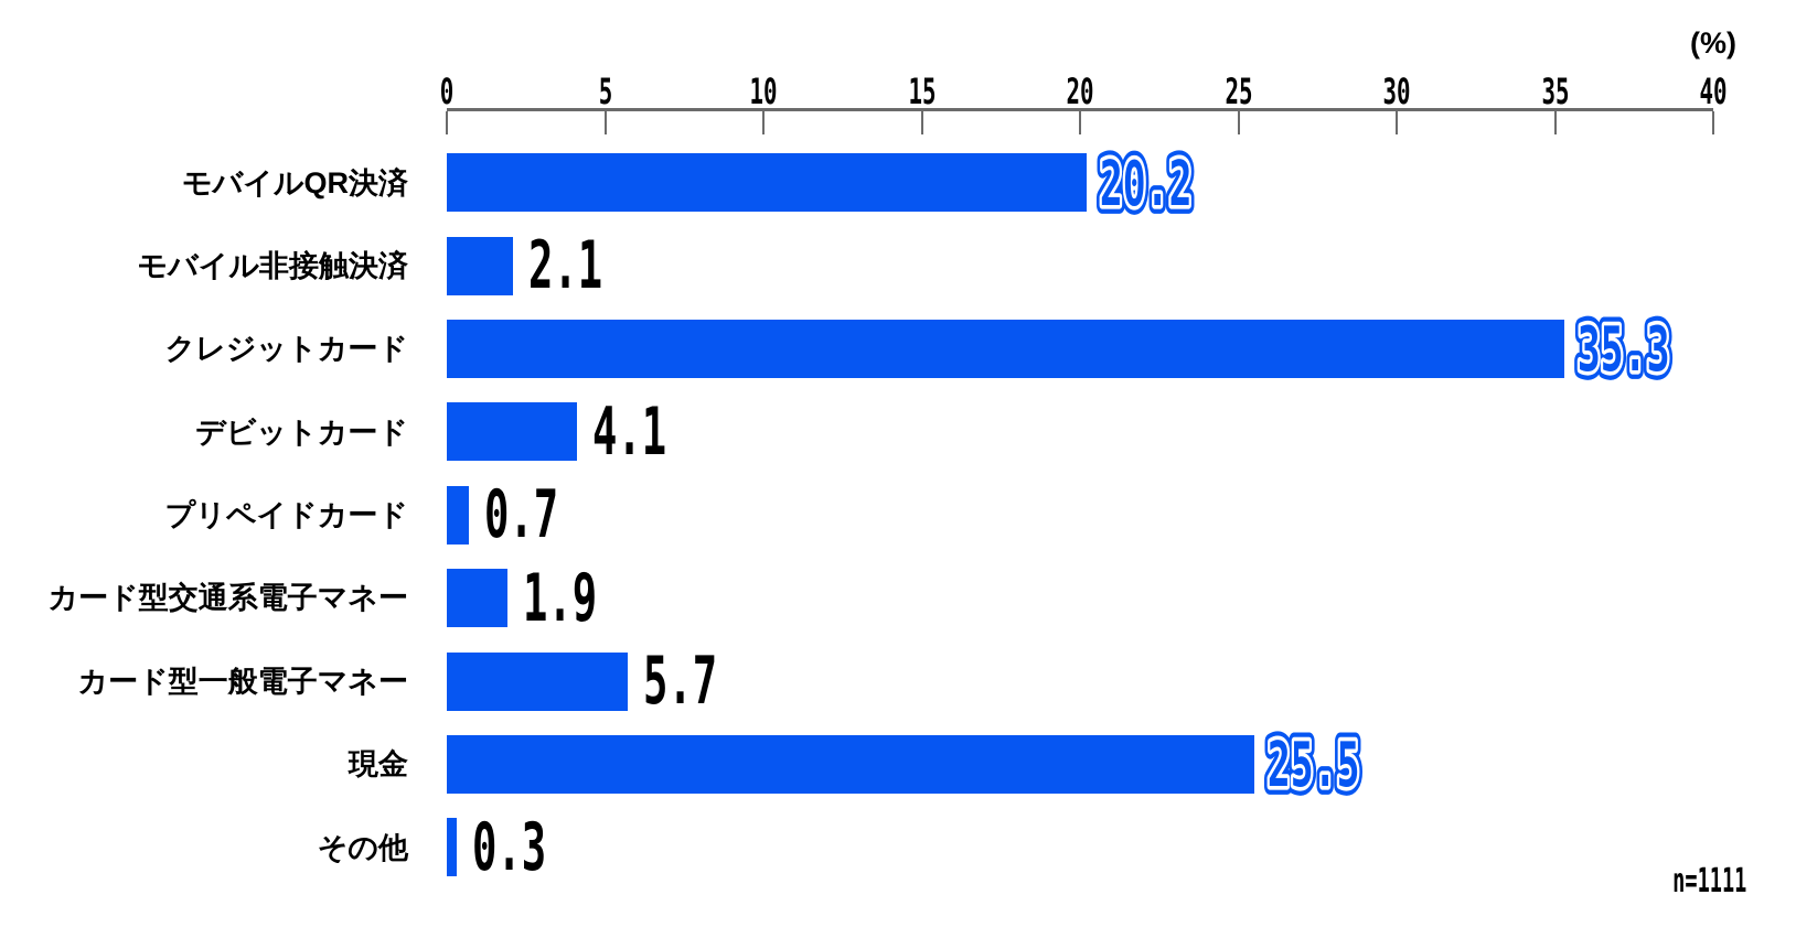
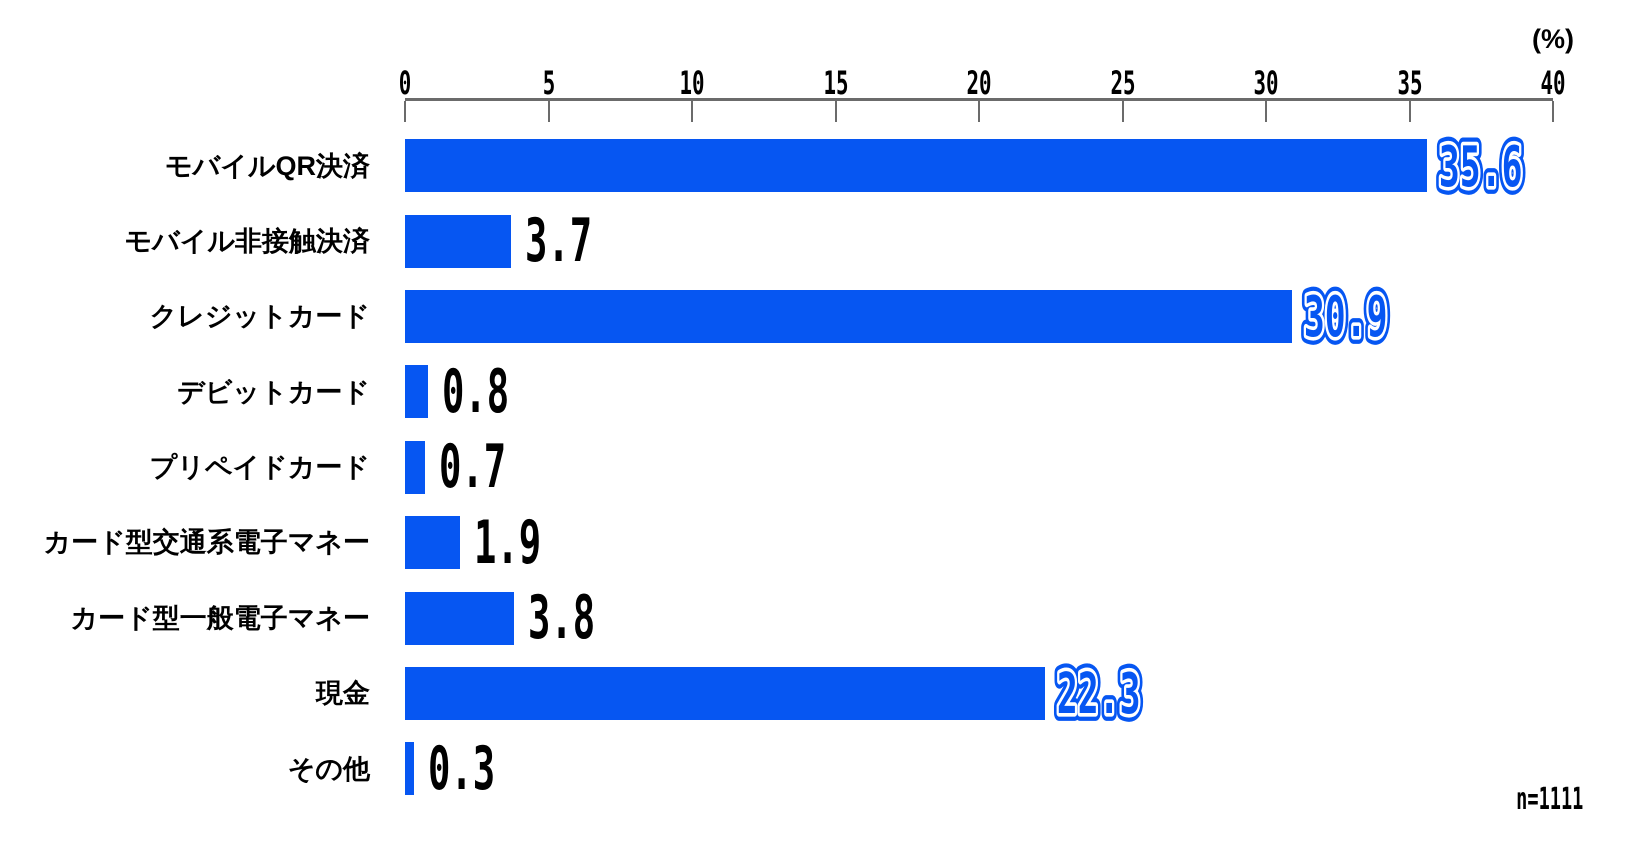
モバイルQR決済: 20.2 -> 35.6
モバイル非接触決済: 2.1 -> 3.7
クレジットカード: 35.3 -> 30.9
デビットカード: 4.1 -> 0.8
カード型一般電子マネー: 5.7 -> 3.8
現金: 25.5 -> 22.3
